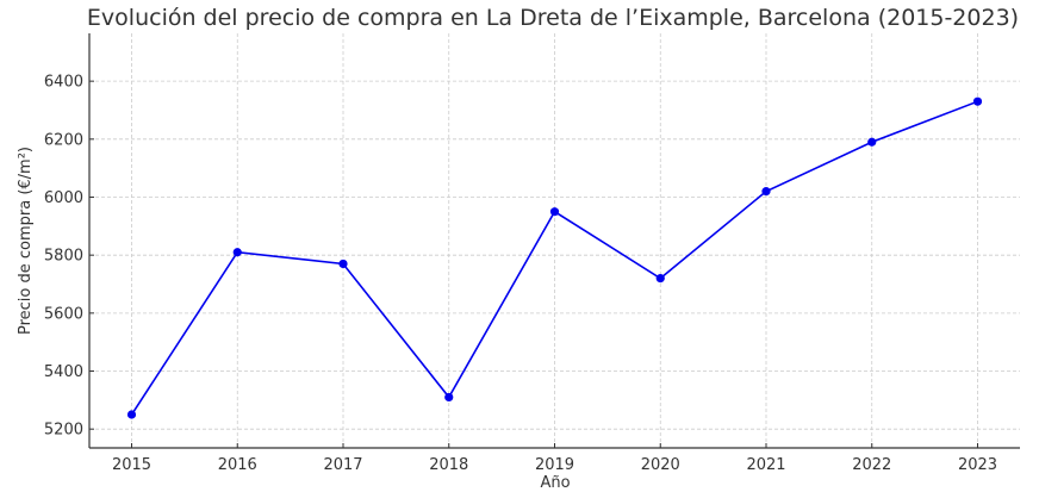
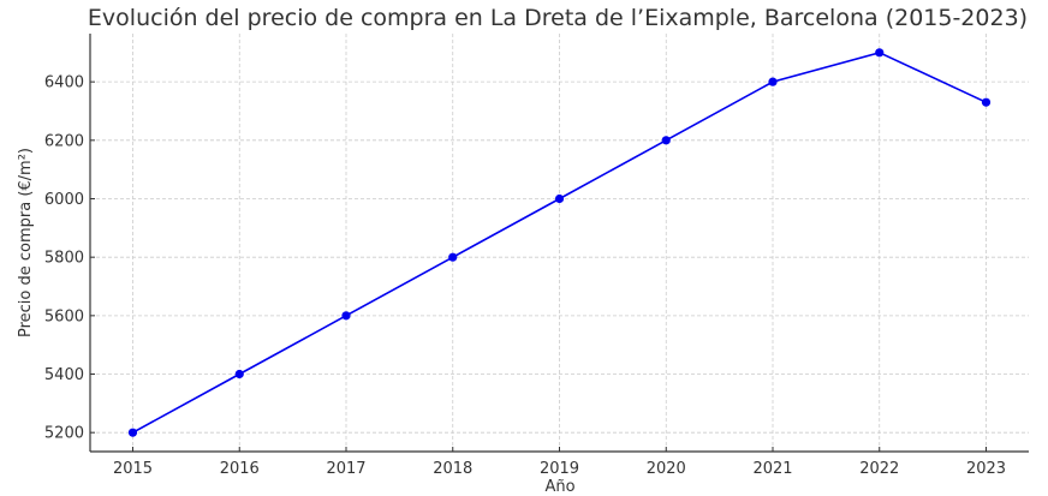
2015: 5250 -> 5200
2016: 5810 -> 5400
2017: 5770 -> 5600
2018: 5310 -> 5800
2019: 5950 -> 6000
2020: 5720 -> 6200
2021: 6020 -> 6400
2022: 6190 -> 6500
